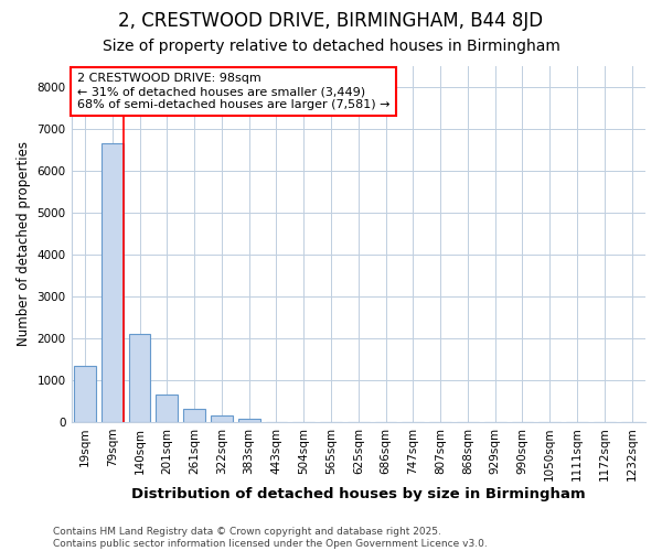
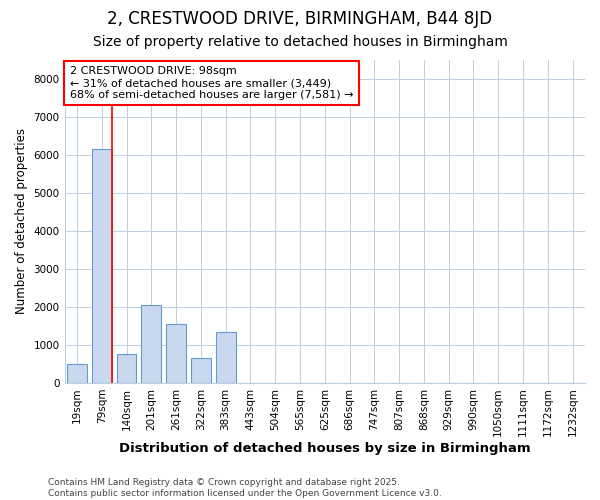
19sqm: 1350 -> 500
79sqm: 6650 -> 6150
140sqm: 2100 -> 750
201sqm: 650 -> 2050
261sqm: 310 -> 1550
322sqm: 160 -> 650
383sqm: 80 -> 1350
